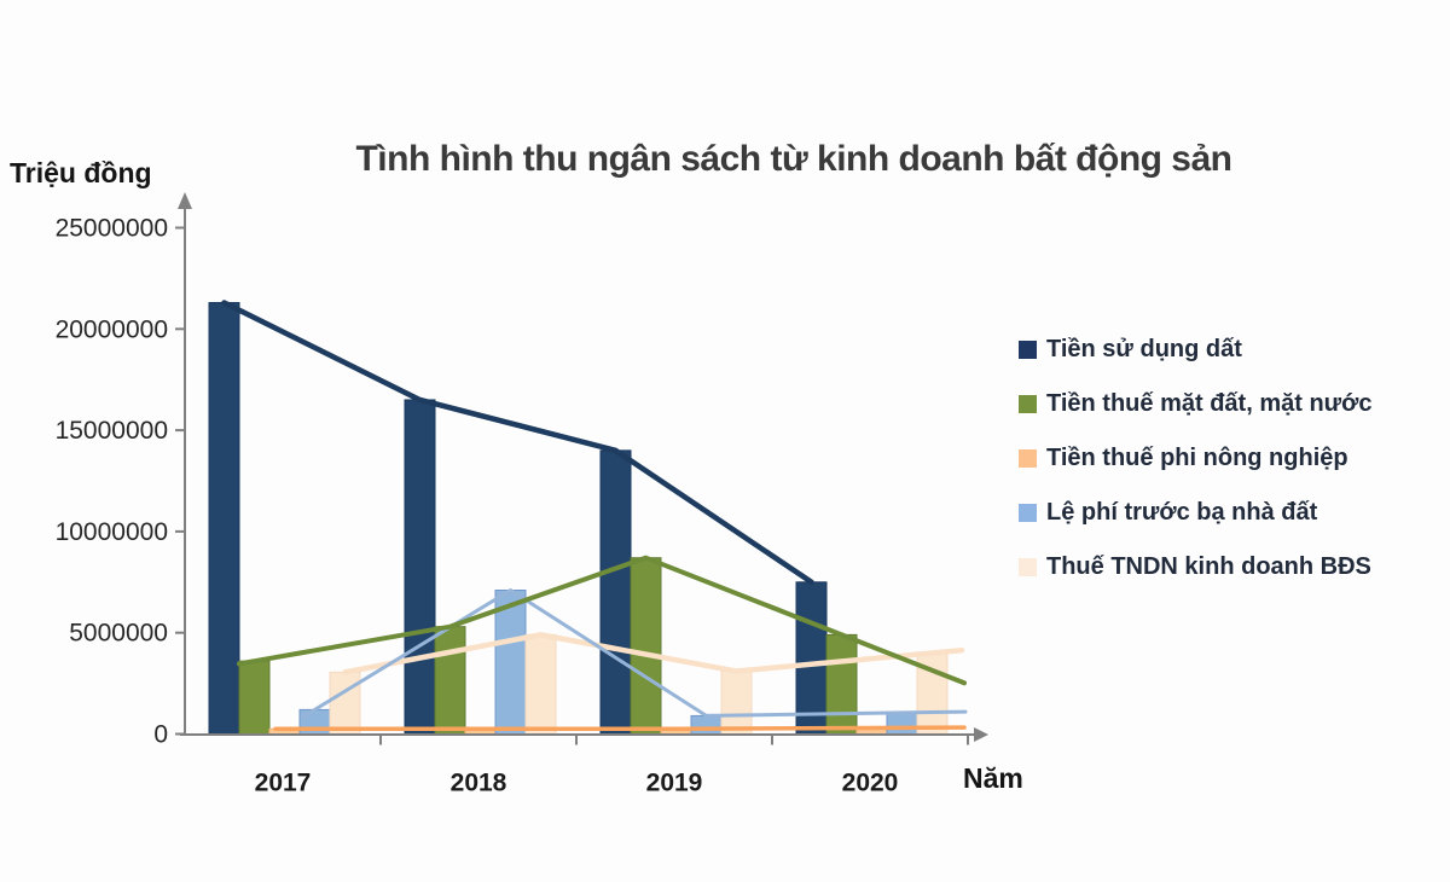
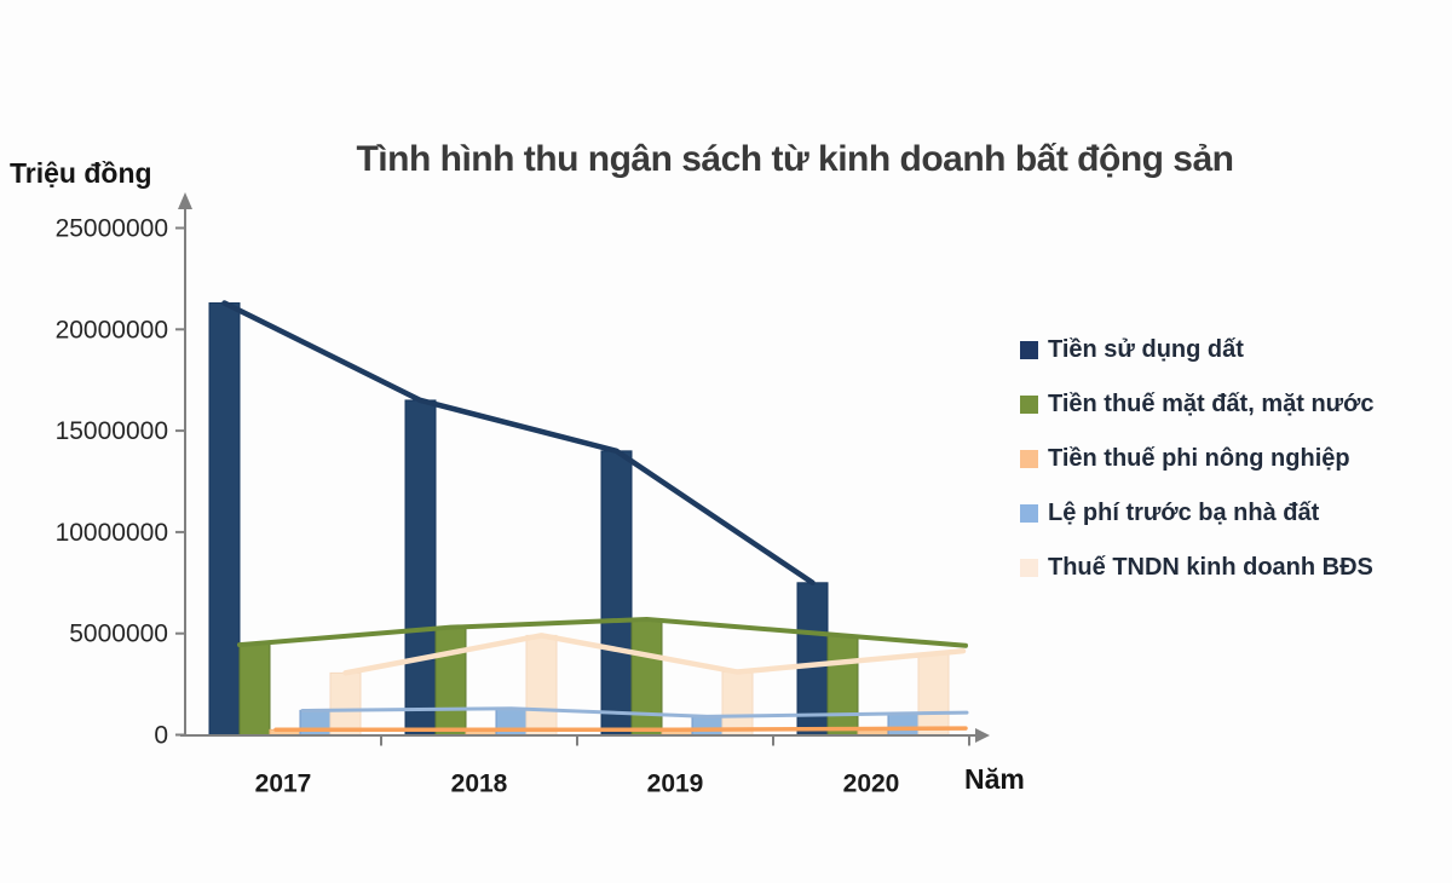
Tiền thuế mặt đất, mặt nước/2017: 3600000 -> 4500000
Lệ phí trước bạ nhà đất/2018: 7100000 -> 1300000
Tiền thuế mặt đất, mặt nước/2019: 8700000 -> 5700000
